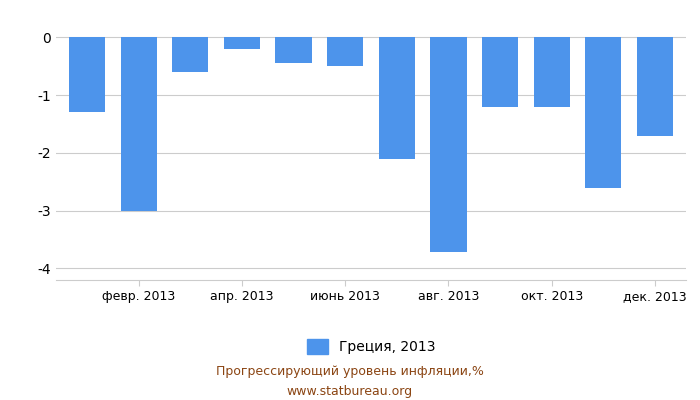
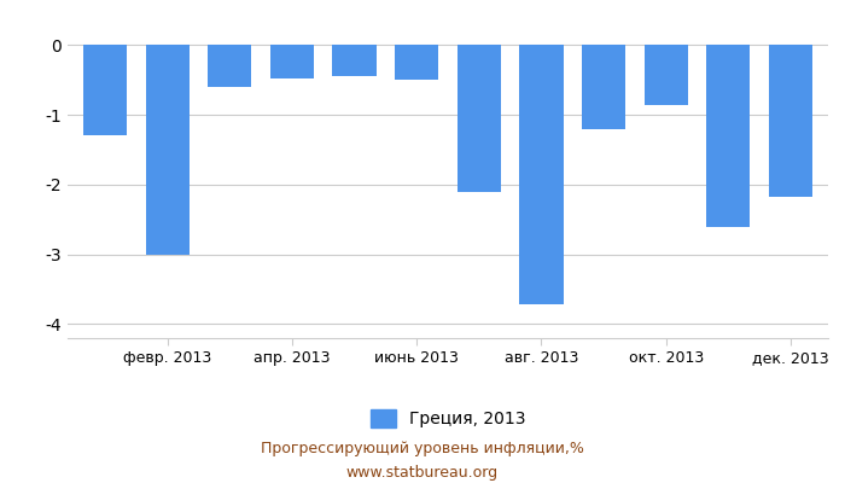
апр. 2013: -0.20 -> -0.48
окт. 2013: -1.20 -> -0.86
дек. 2013: -1.70 -> -2.18
